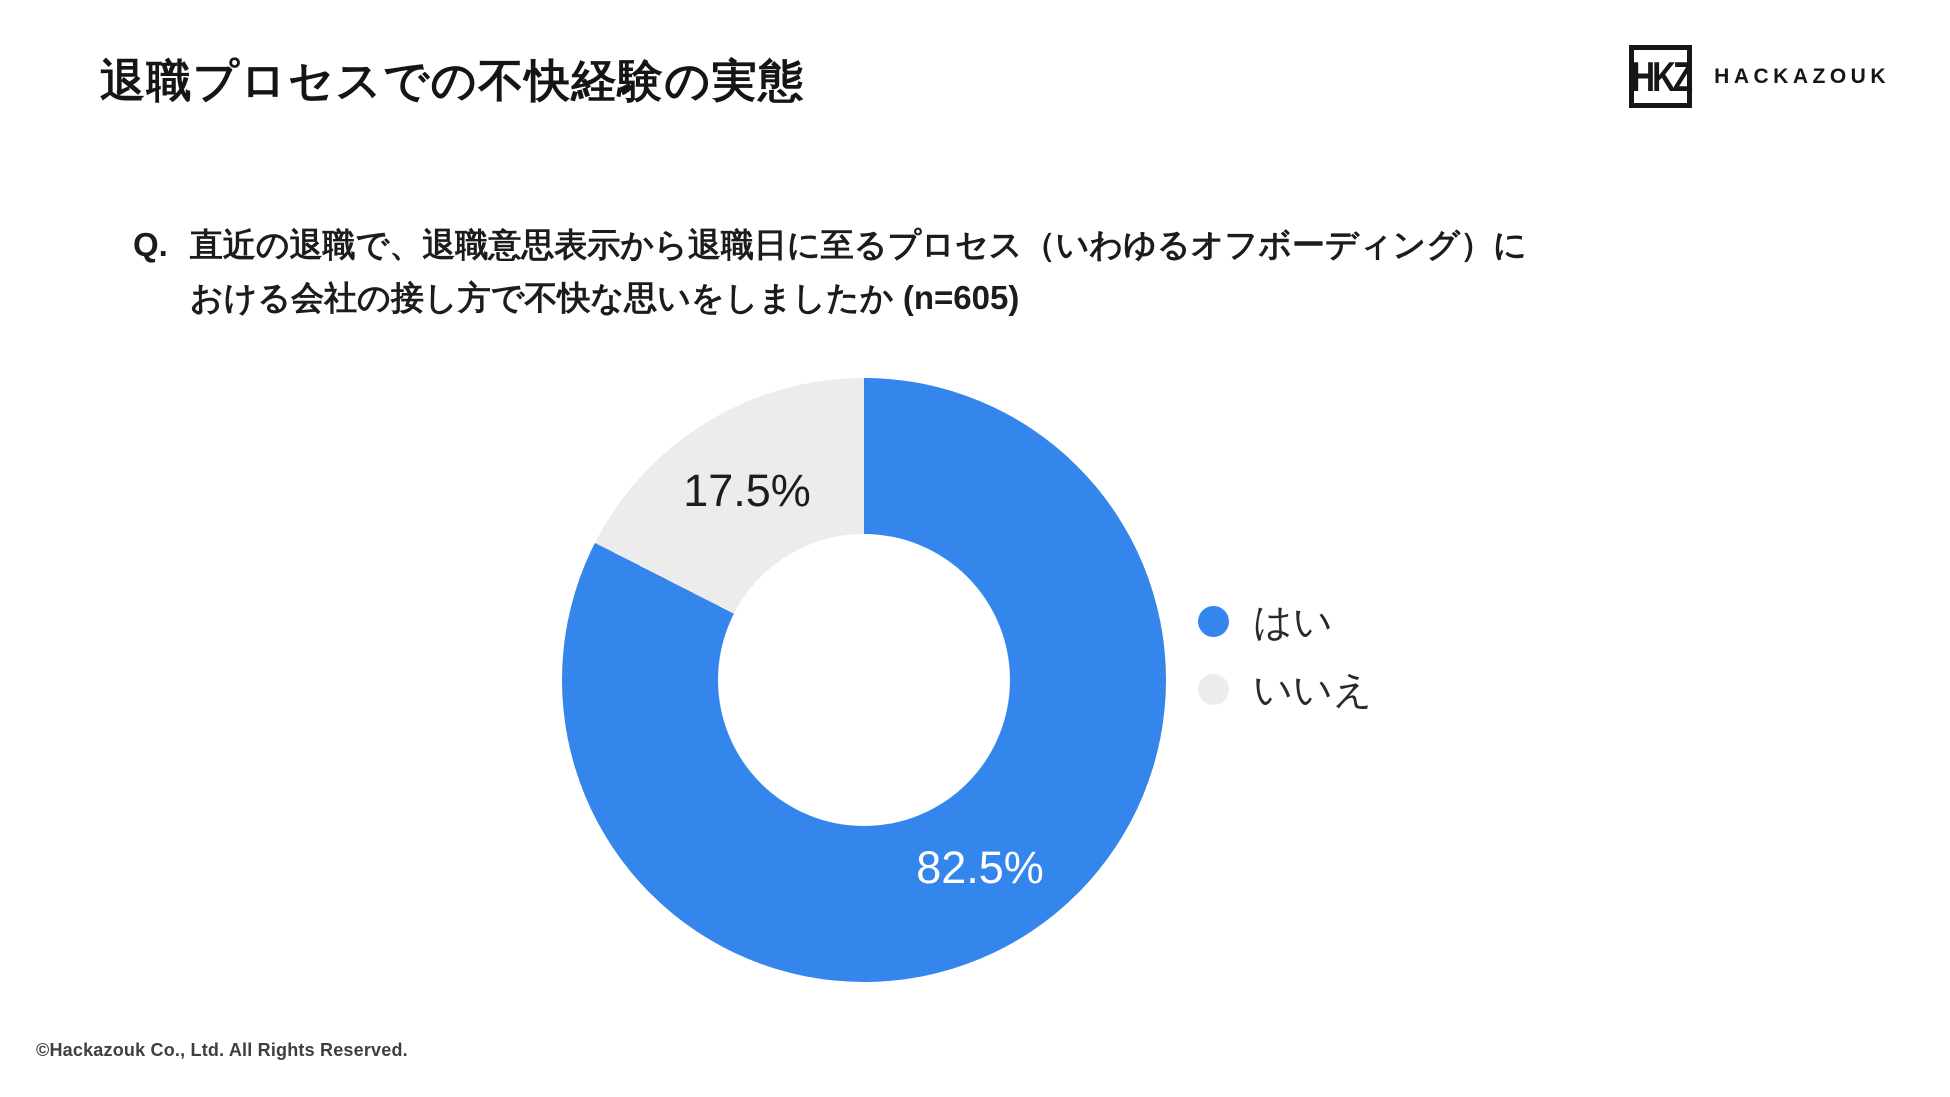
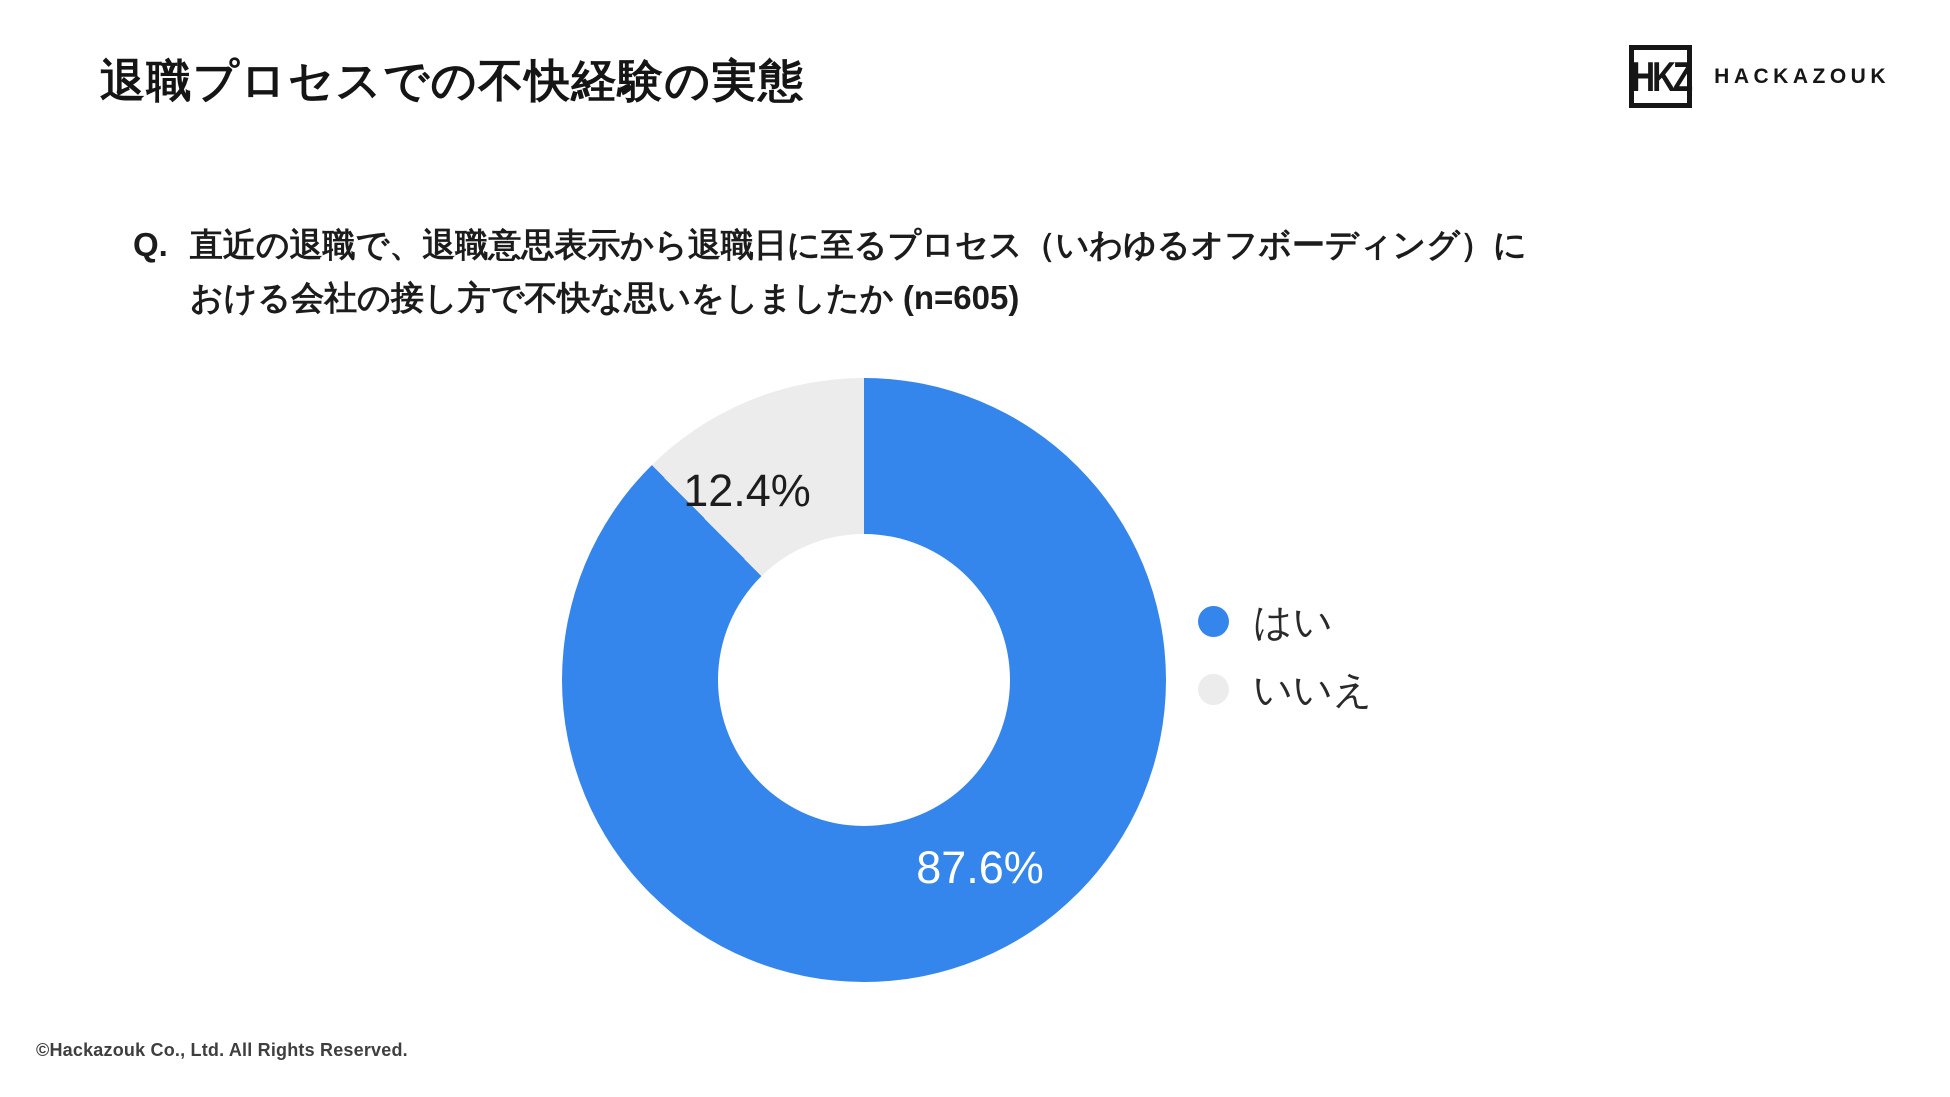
はい: 82.5% -> 87.6%
いいえ: 17.5% -> 12.4%
